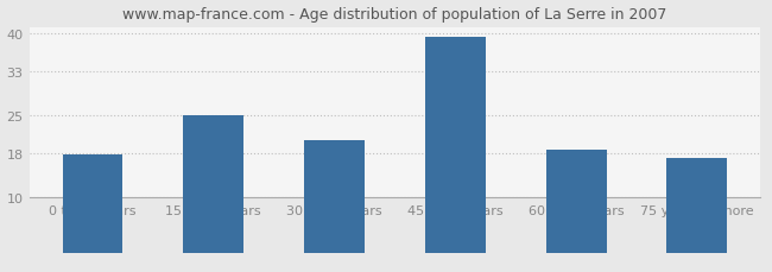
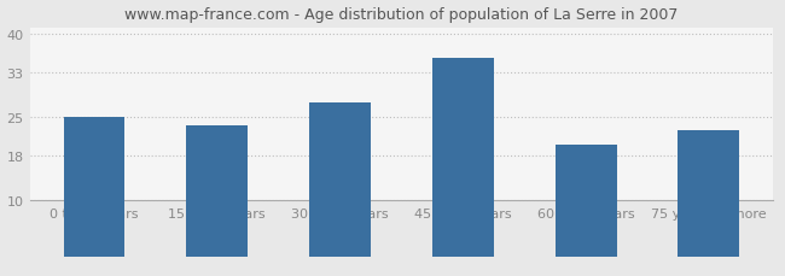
0 to 14 years: 17.9 -> 25.0
15 to 29 years: 25.0 -> 23.5
30 to 44 years: 20.5 -> 27.5
45 to 59 years: 39.3 -> 35.5
60 to 74 years: 18.7 -> 20.0
75 years or more: 17.2 -> 22.5
